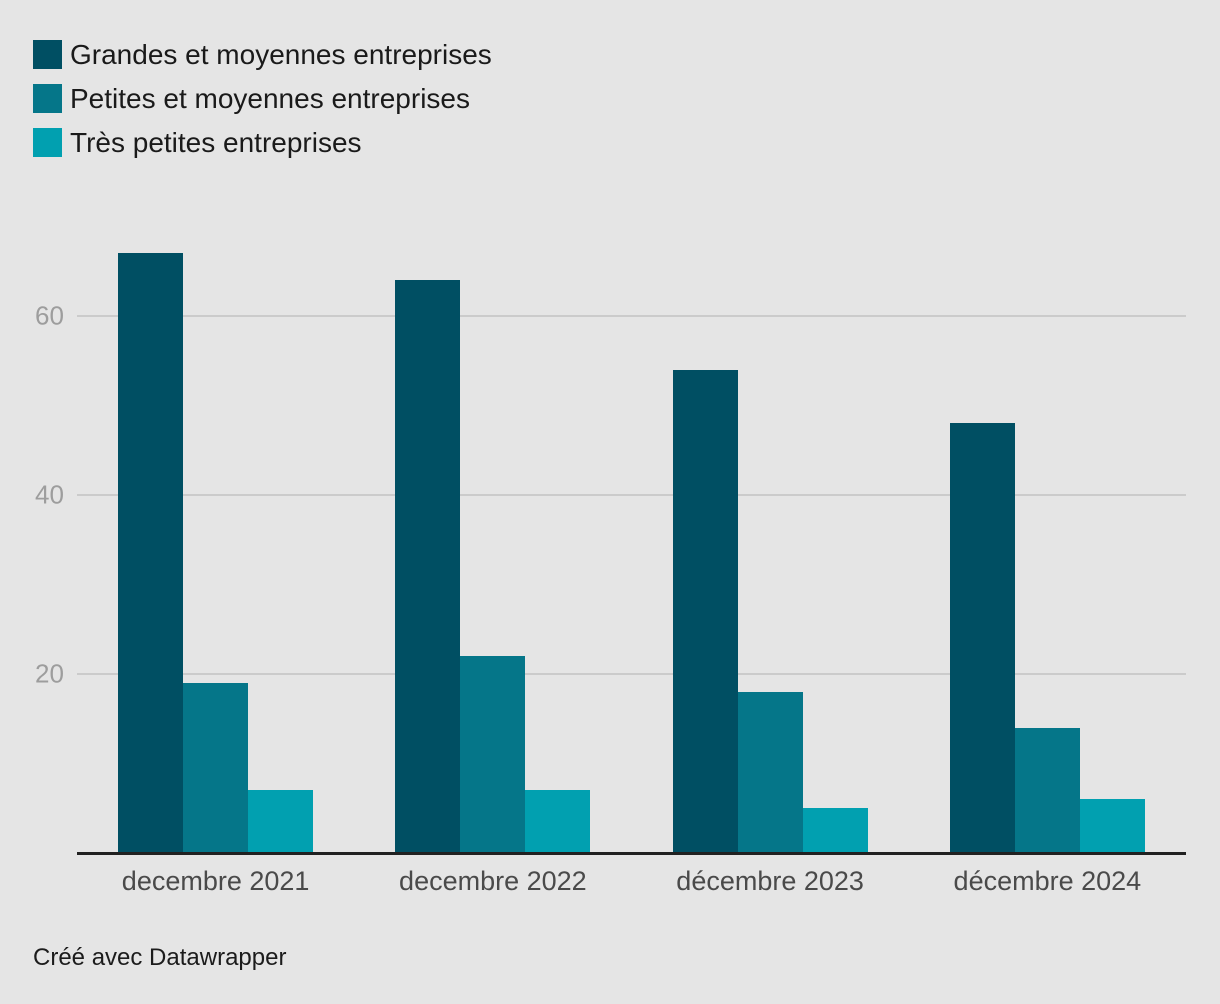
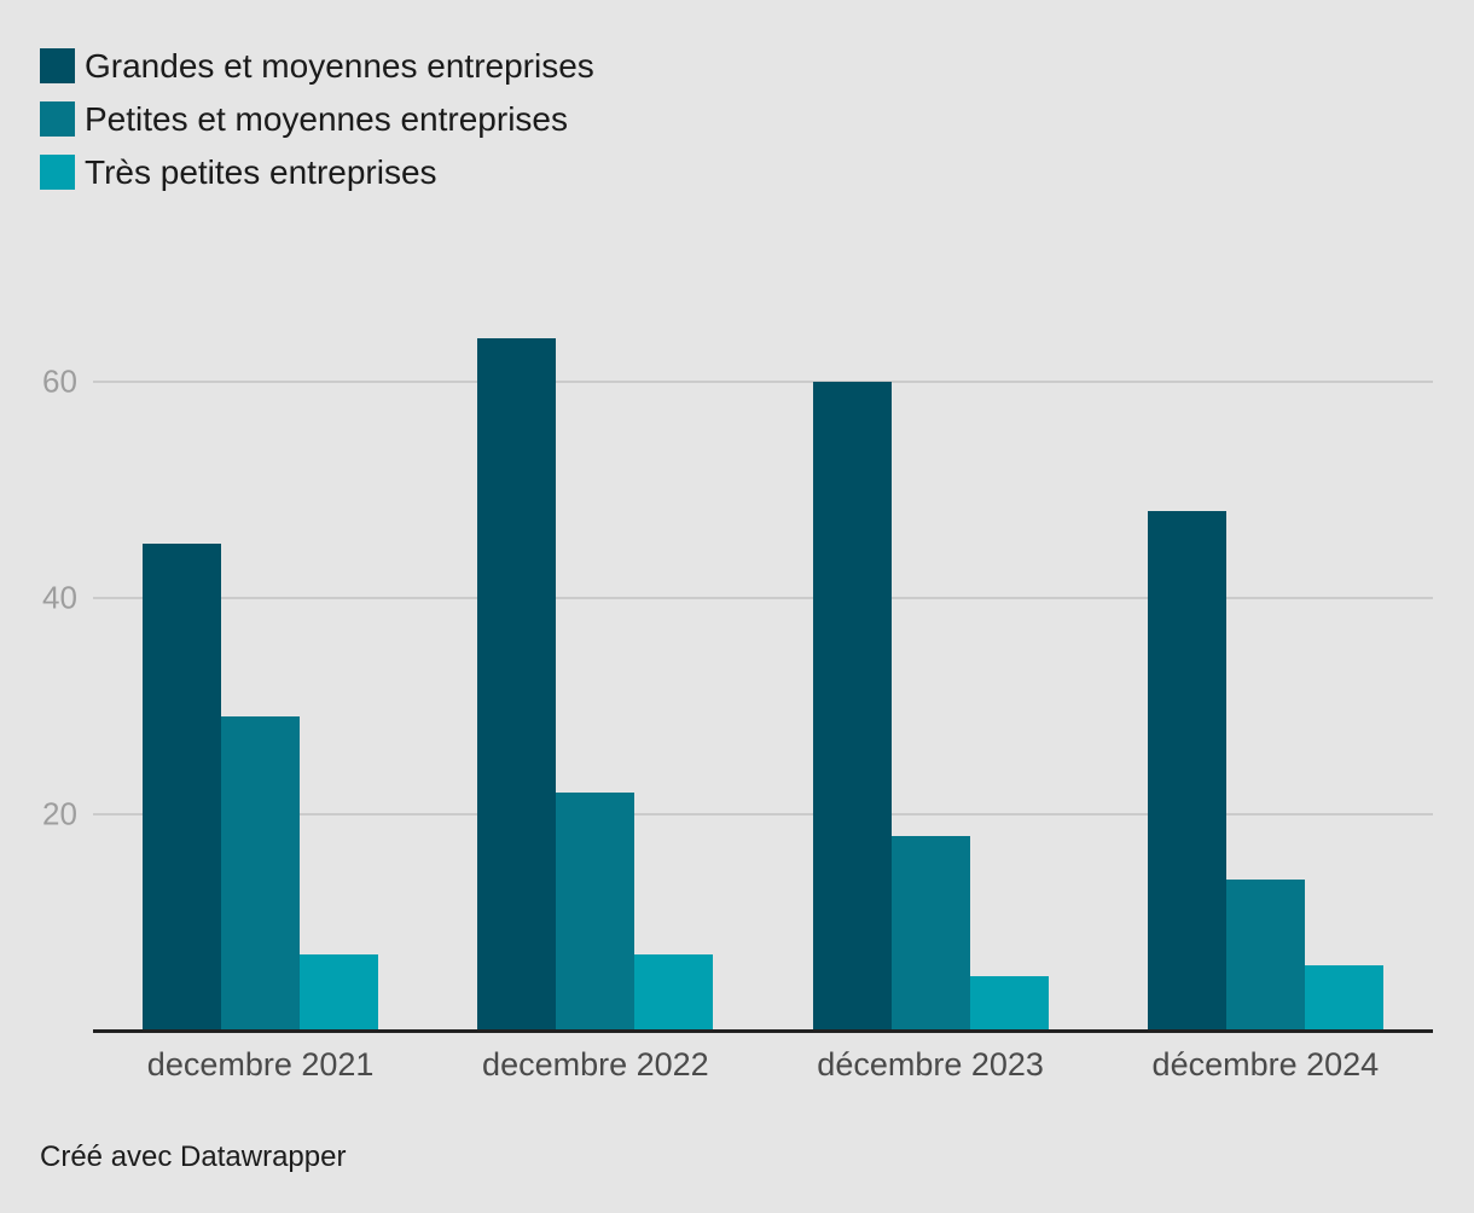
Grandes et moyennes entreprises/decembre 2021: 67 -> 45
Petites et moyennes entreprises/decembre 2021: 19 -> 29
Grandes et moyennes entreprises/décembre 2023: 54 -> 60
